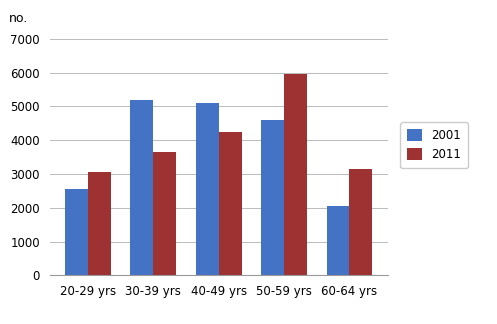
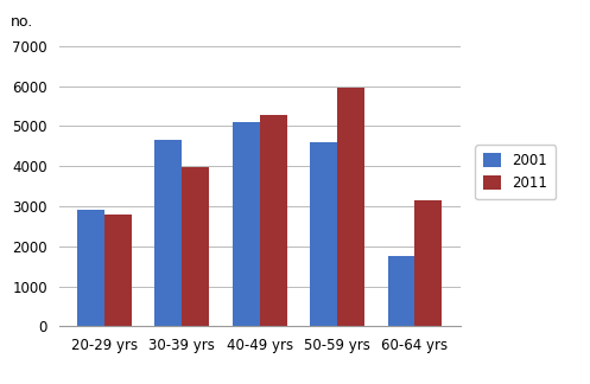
2001/20-29 yrs: 2550 -> 2900
2011/20-29 yrs: 3050 -> 2780
2001/30-39 yrs: 5200 -> 4650
2011/30-39 yrs: 3650 -> 3980
2011/40-49 yrs: 4250 -> 5270
2001/60-64 yrs: 2050 -> 1750
